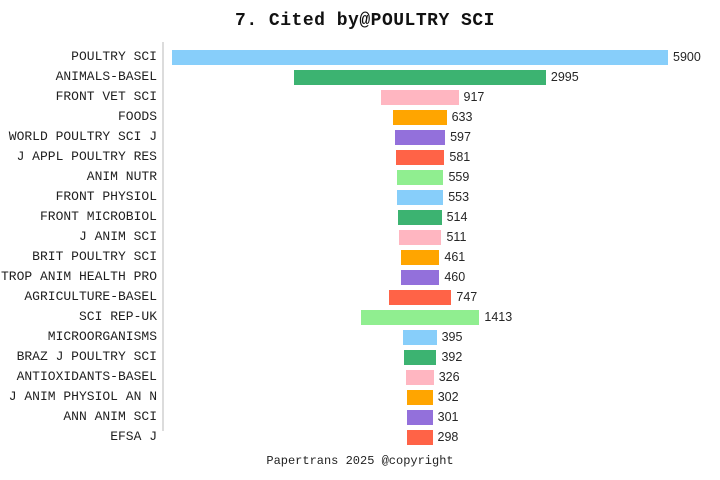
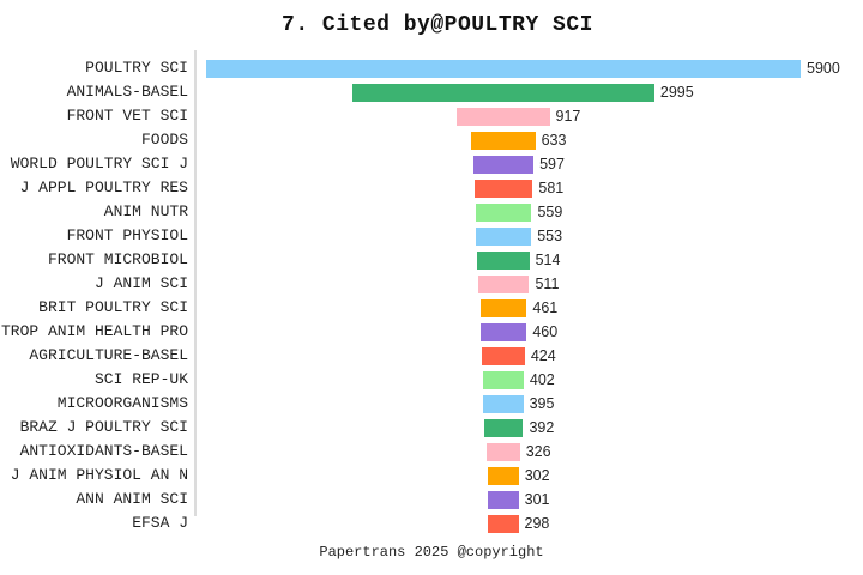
AGRICULTURE-BASEL: 747 -> 424
SCI REP-UK: 1413 -> 402
